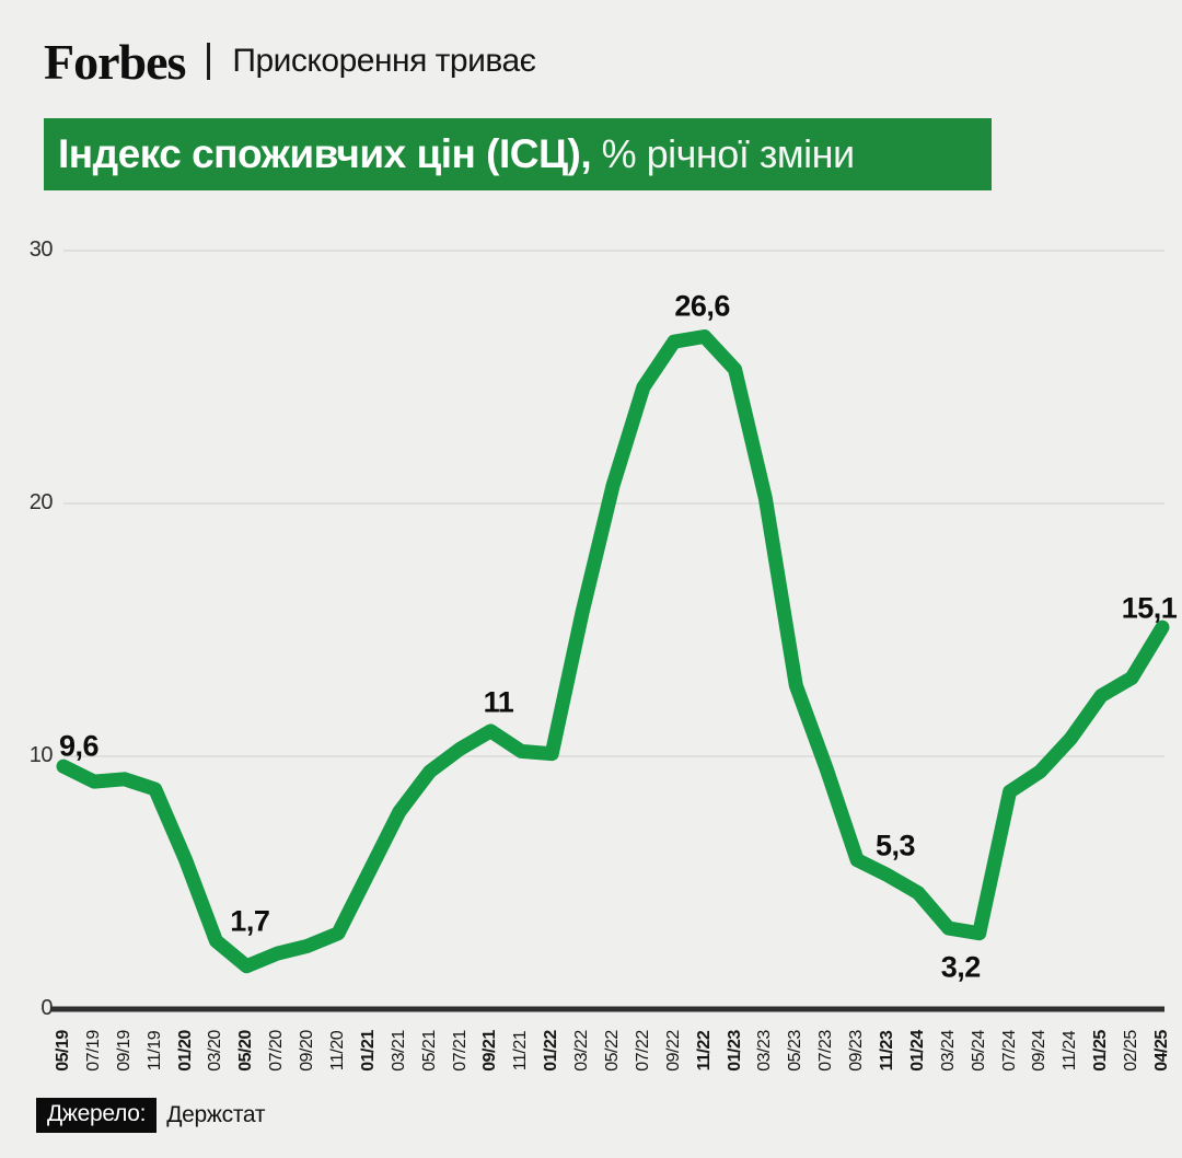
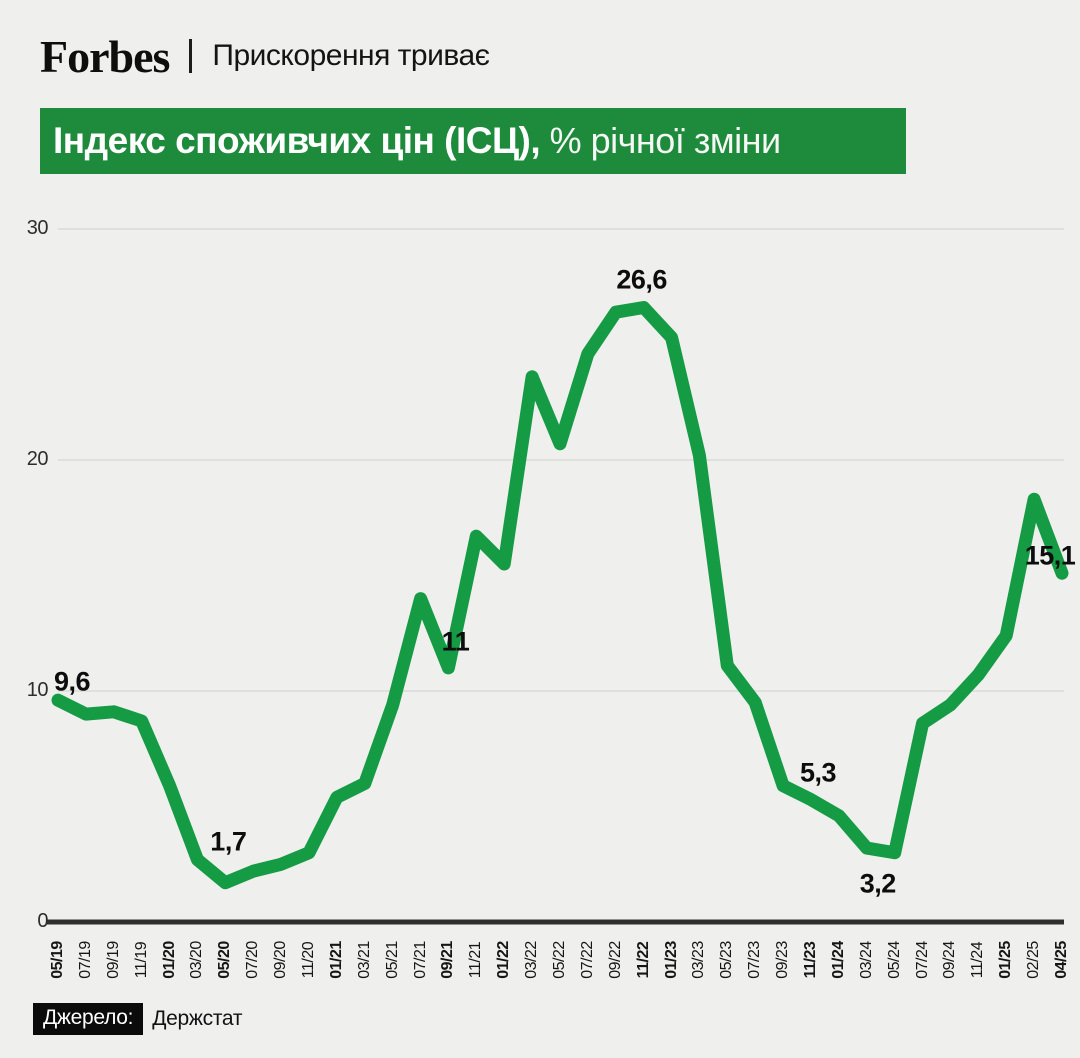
03/21: 7.8 -> 6.0
07/21: 10.3 -> 14.0
11/21: 10.2 -> 16.7
01/22: 10.1 -> 15.5
03/22: 15.7 -> 23.6
05/23: 12.8 -> 11.1
02/25: 13.1 -> 18.3
